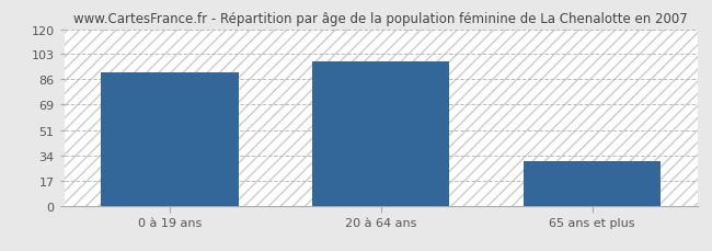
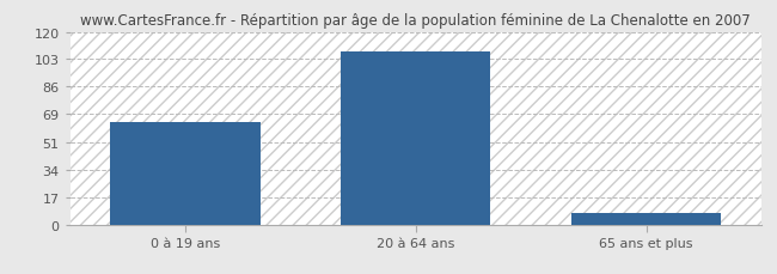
0 à 19 ans: 91 -> 64
20 à 64 ans: 98 -> 108
65 ans et plus: 30 -> 7
